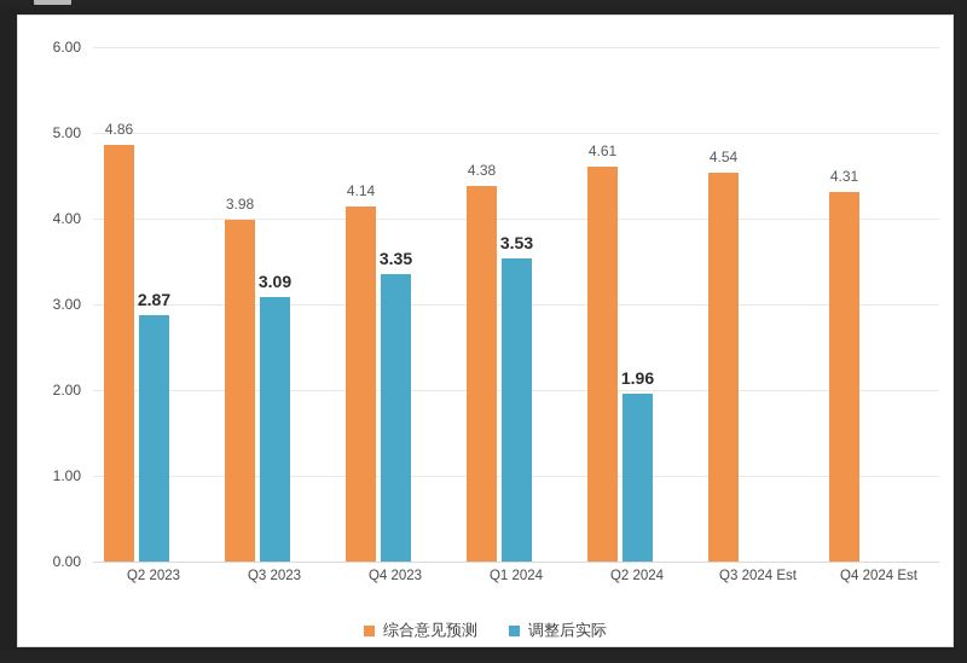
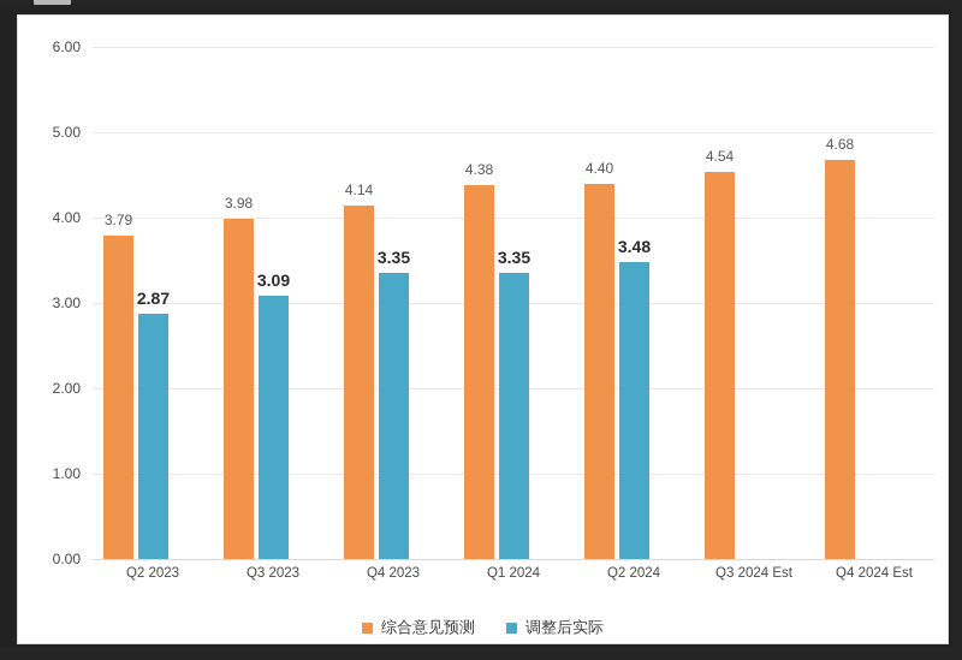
综合意见预测/Q2 2023: 4.86 -> 3.79
调整后实际/Q1 2024: 3.53 -> 3.35
综合意见预测/Q2 2024: 4.61 -> 4.40
调整后实际/Q2 2024: 1.96 -> 3.48
综合意见预测/Q4 2024 Est: 4.31 -> 4.68
